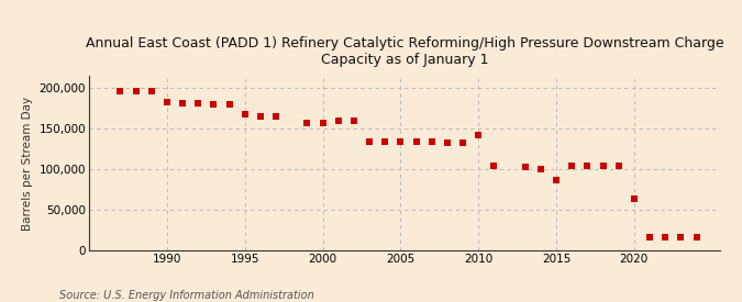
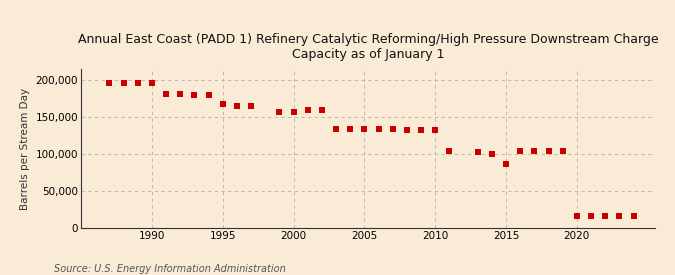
1990: 182,000 -> 196,000
2010: 142,000 -> 133,000
2020: 64,000 -> 16,000
